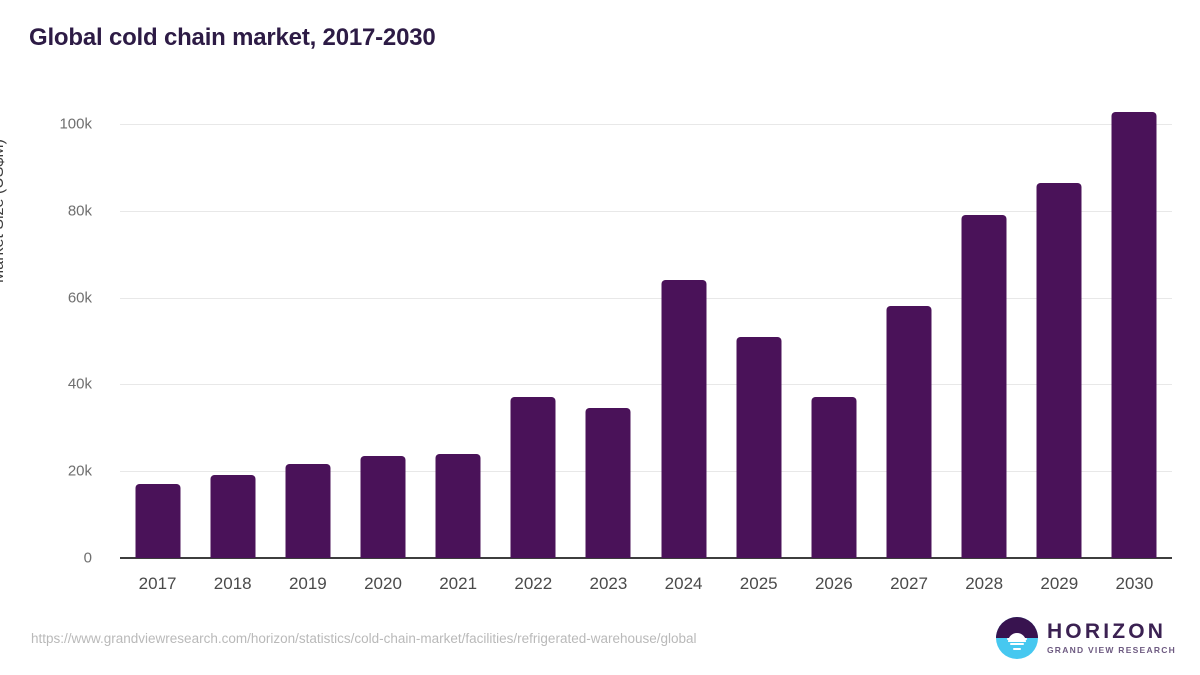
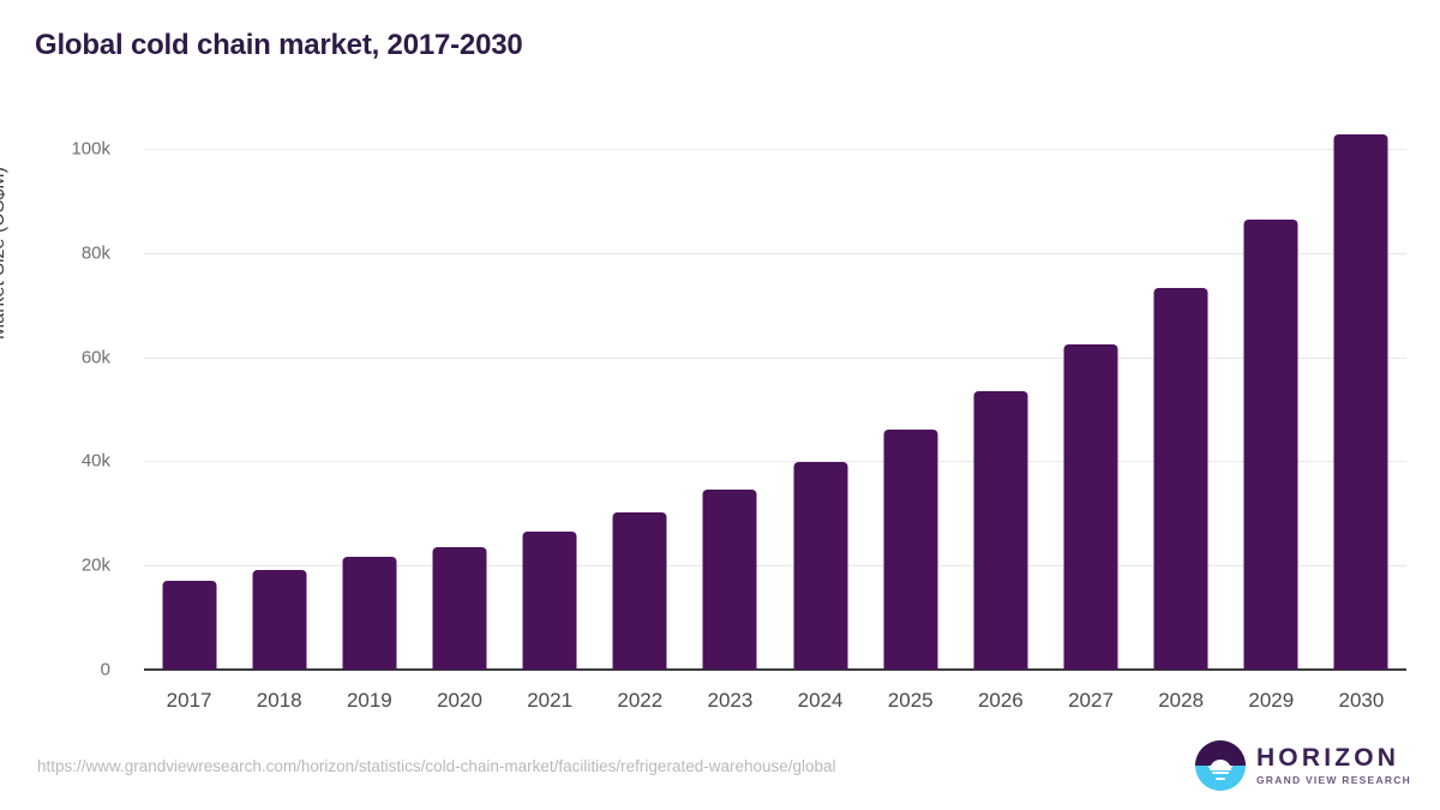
2021: 24k -> 27k
2022: 37k -> 30k
2024: 64k -> 40k
2025: 51k -> 46k
2026: 37k -> 54k
2027: 58k -> 62k
2028: 79k -> 73k
